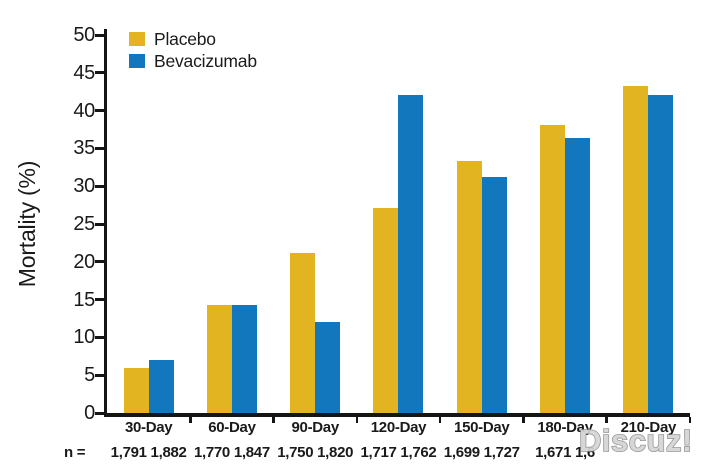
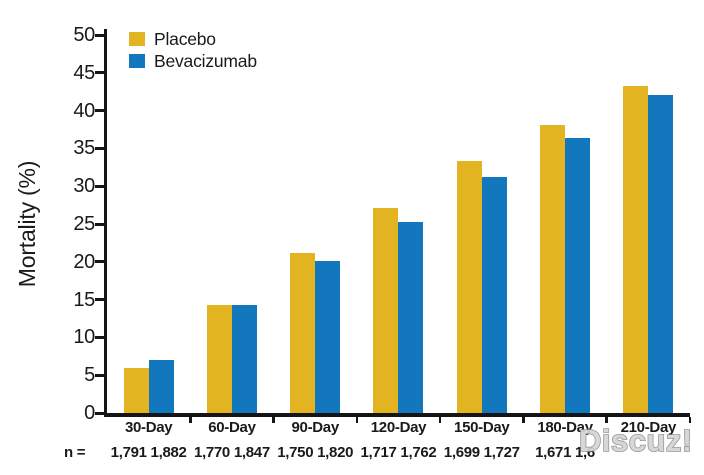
Bevacizumab/90-Day: 12 -> 20
Bevacizumab/120-Day: 42 -> 25
